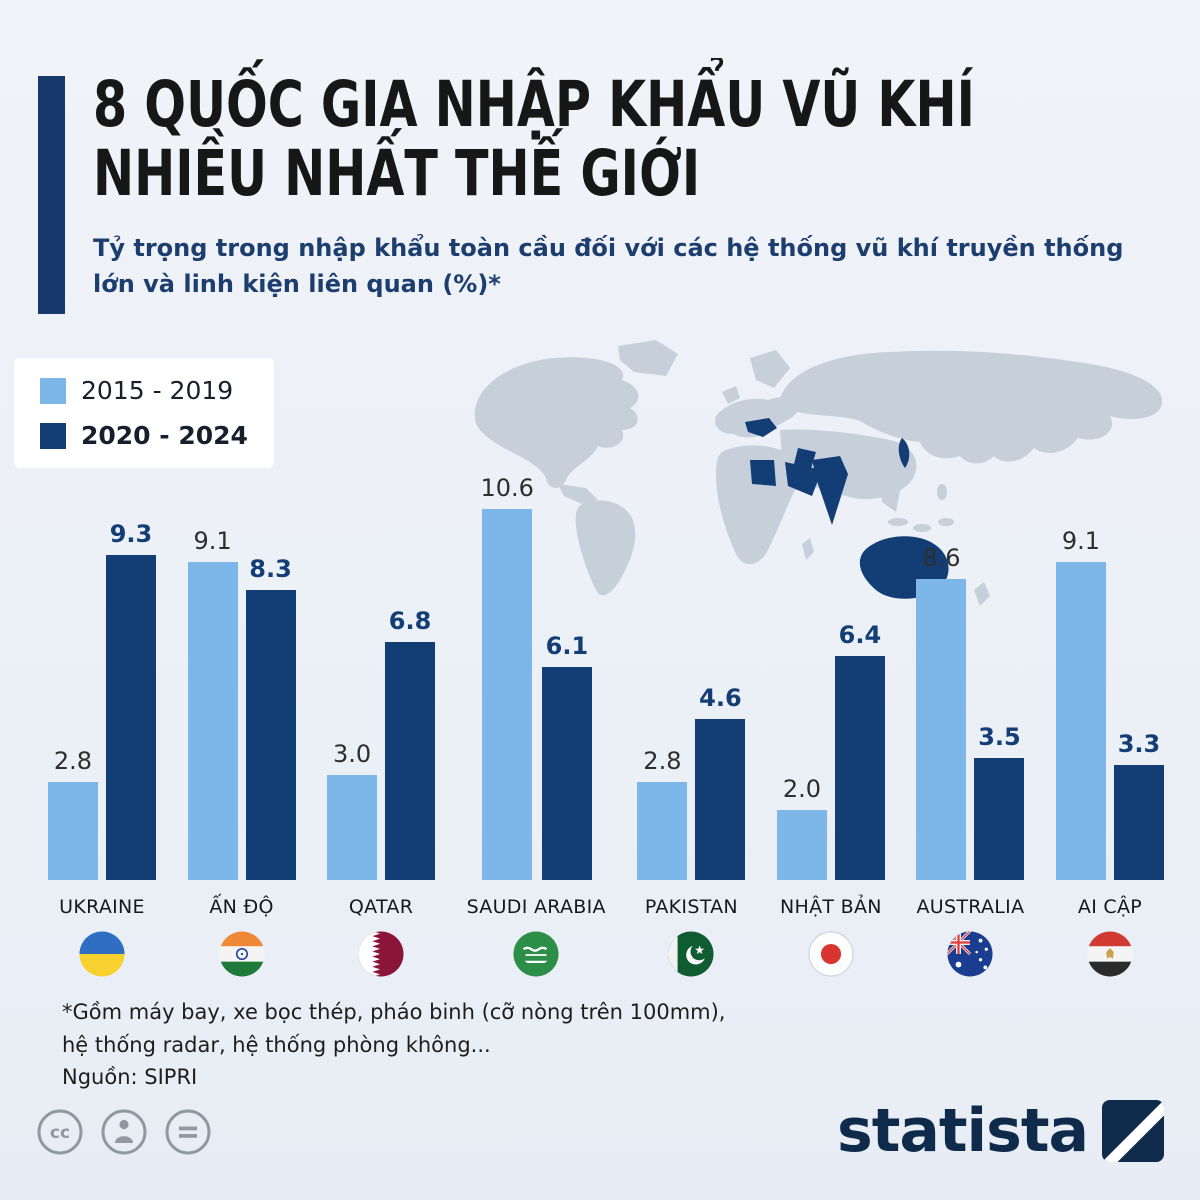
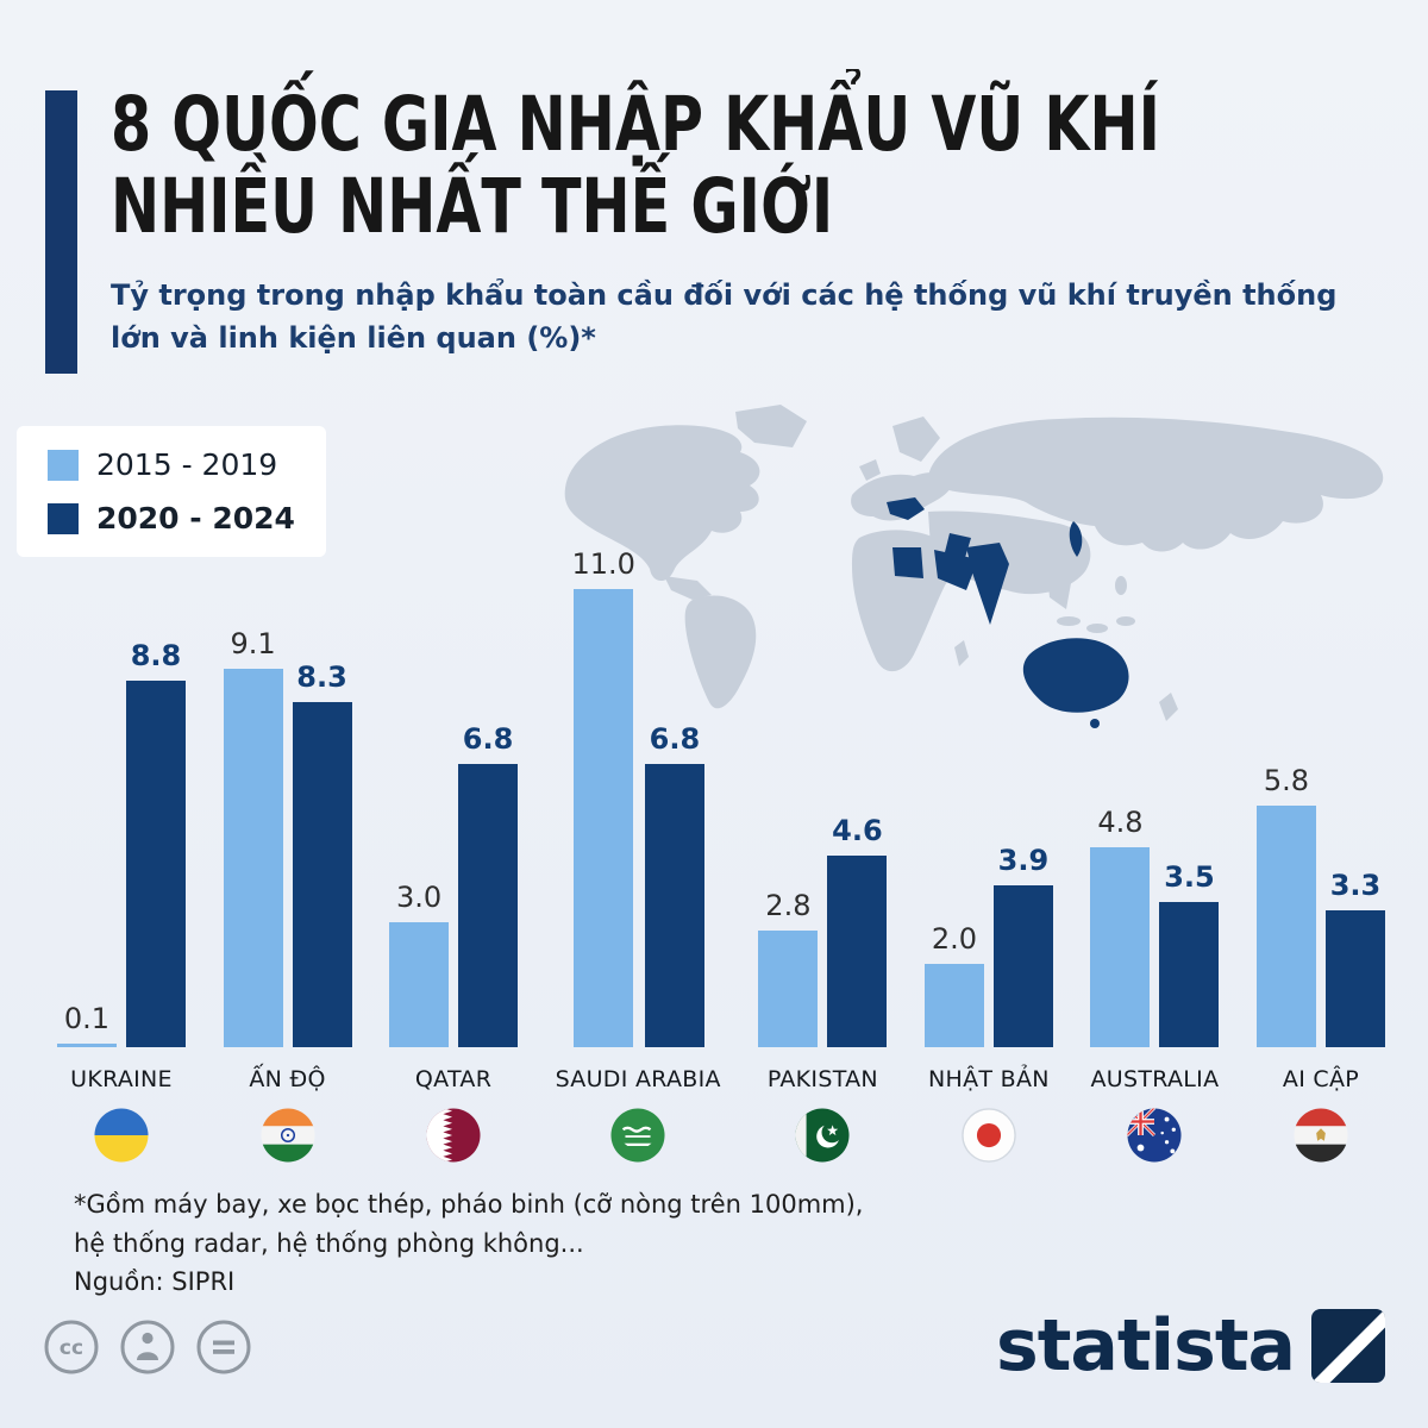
2015 - 2019/UKRAINE: 2.8 -> 0.1
2020 - 2024/UKRAINE: 9.3 -> 8.8
2015 - 2019/SAUDI ARABIA: 10.6 -> 11.0
2020 - 2024/SAUDI ARABIA: 6.1 -> 6.8
2020 - 2024/NHẬT BẢN: 6.4 -> 3.9
2015 - 2019/AUSTRALIA: 8.6 -> 4.8
2015 - 2019/AI CẬP: 9.1 -> 5.8
